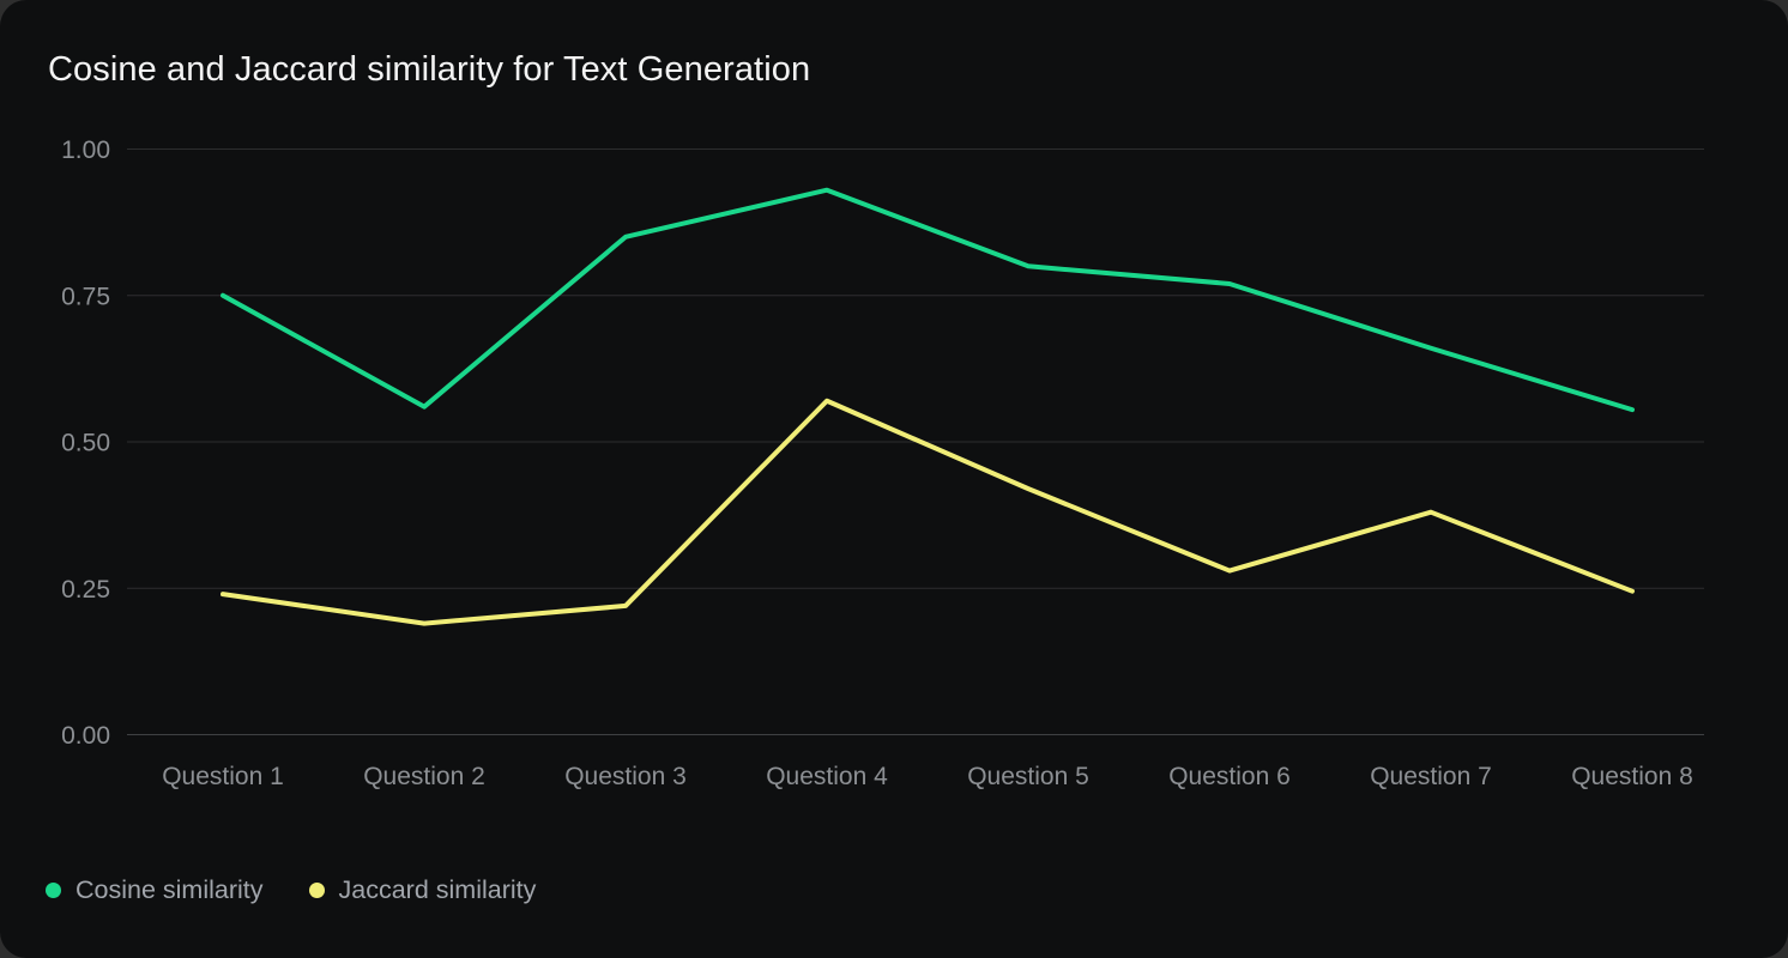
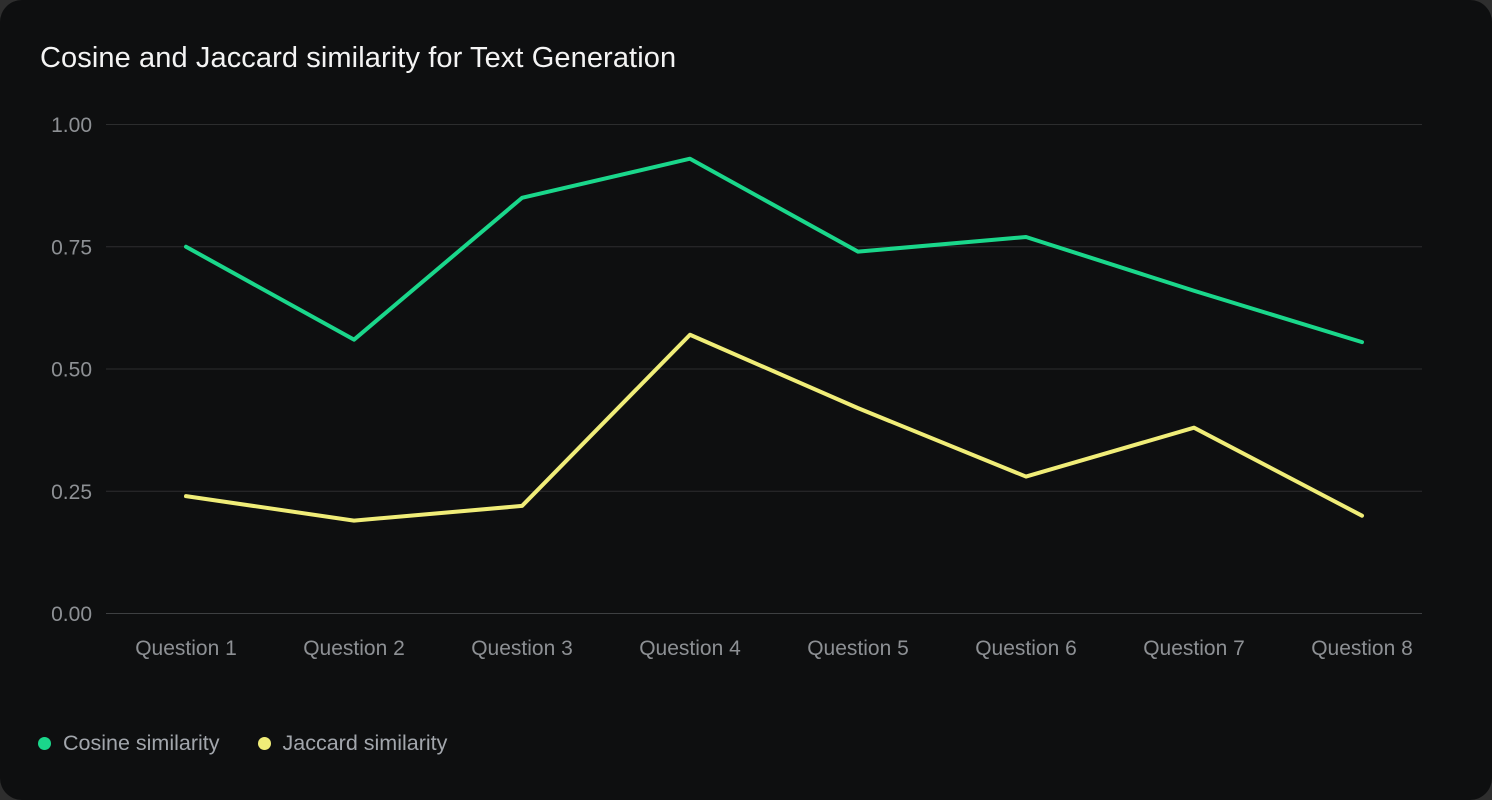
Cosine similarity/Question 5: 0.80 -> 0.74
Jaccard similarity/Question 8: 0.24 -> 0.20
